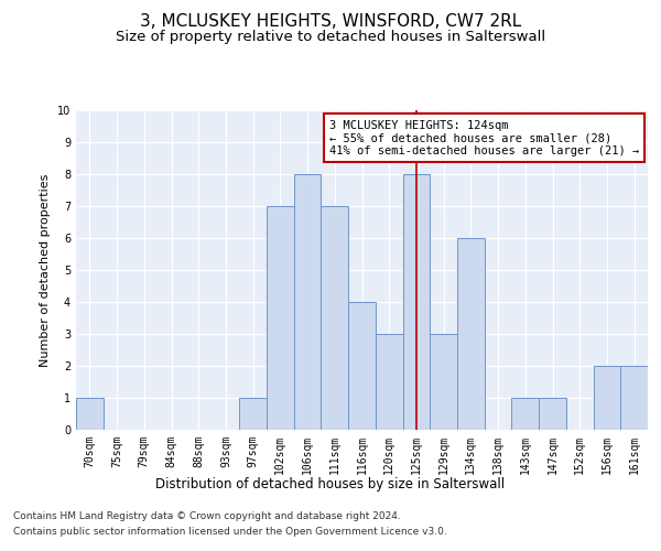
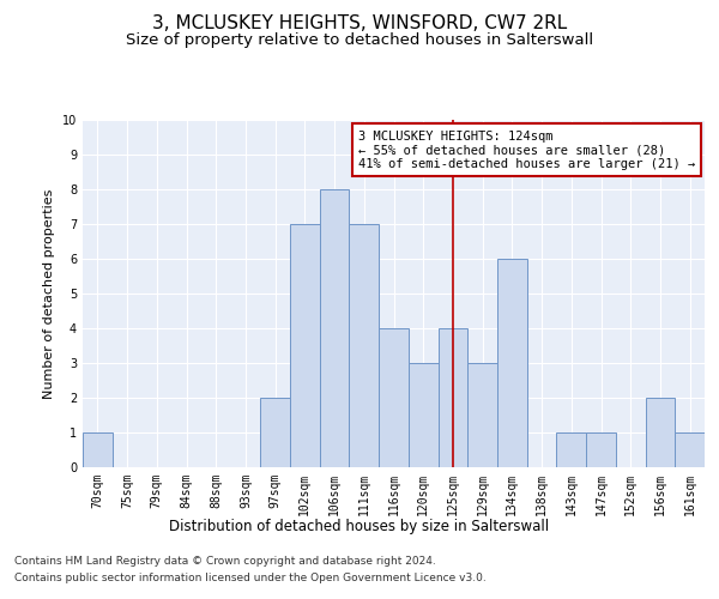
97sqm: 1 -> 2
125sqm: 8 -> 4
161sqm: 2 -> 1
